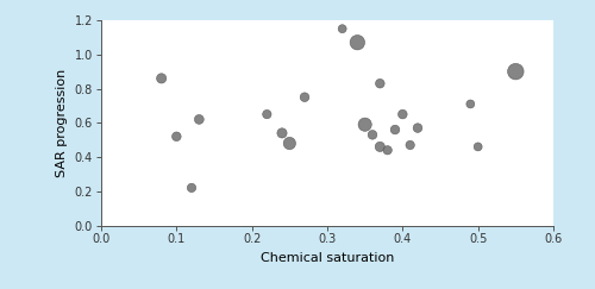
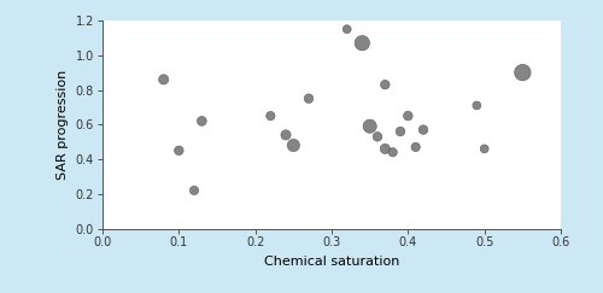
0.1: 0.52 -> 0.45
